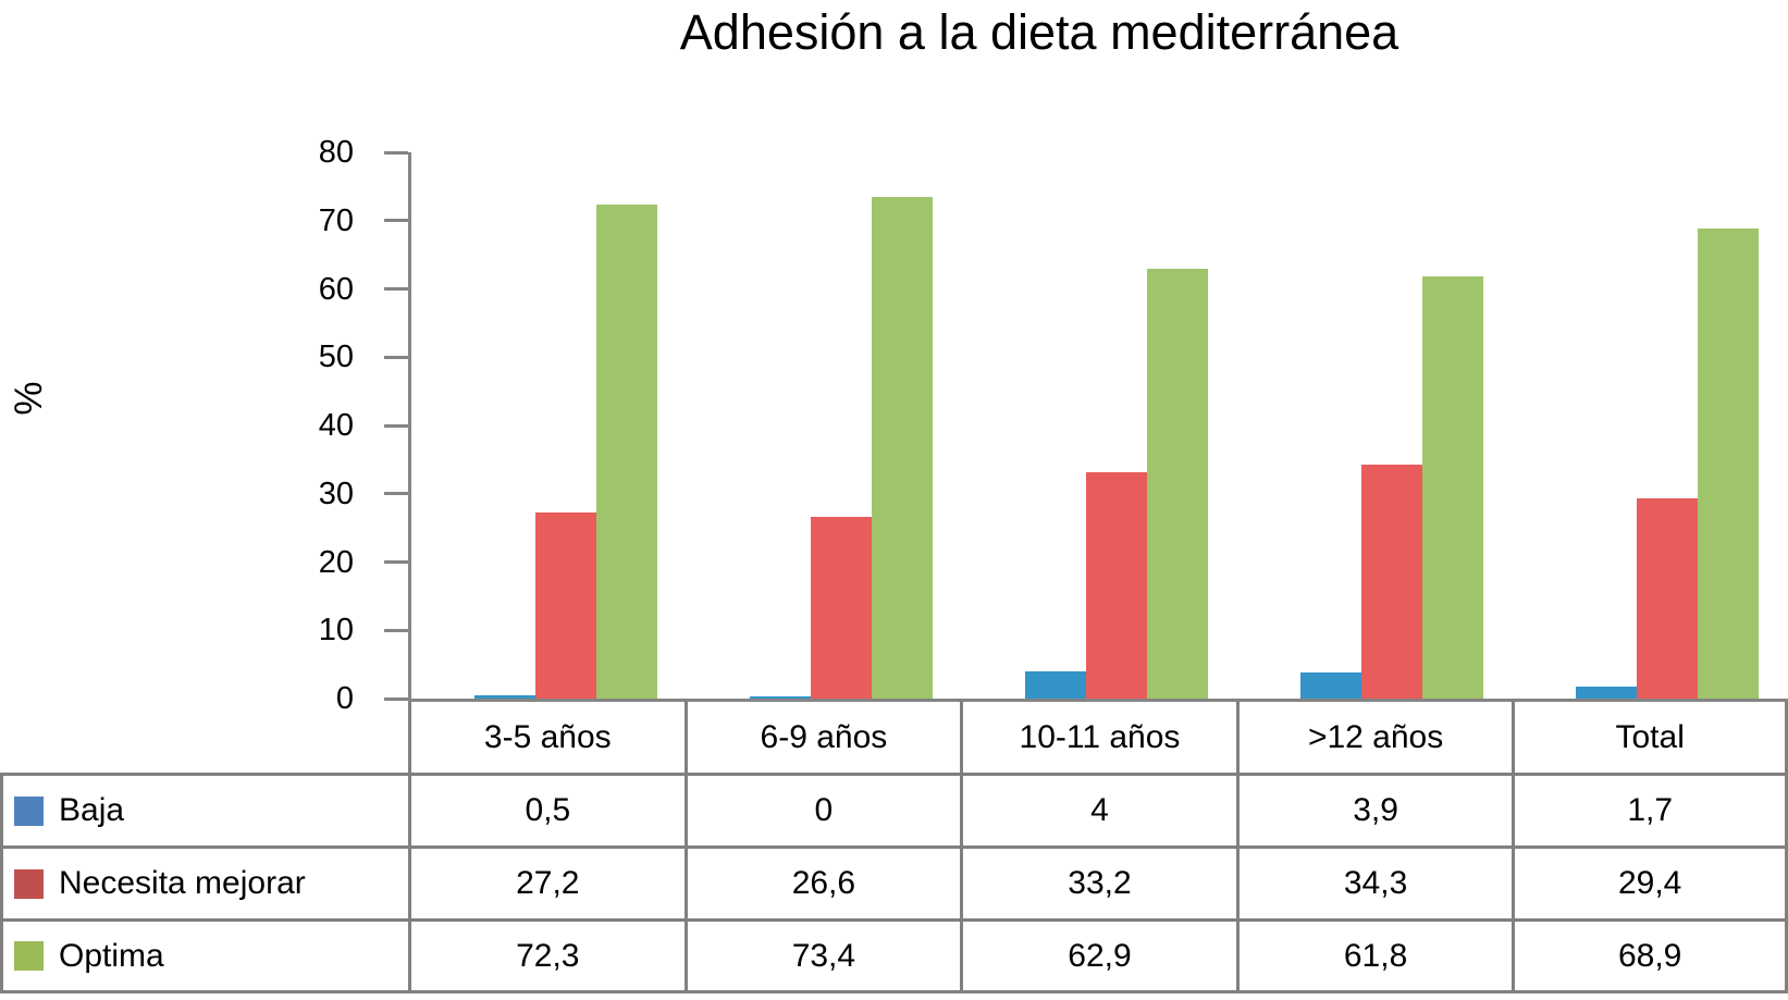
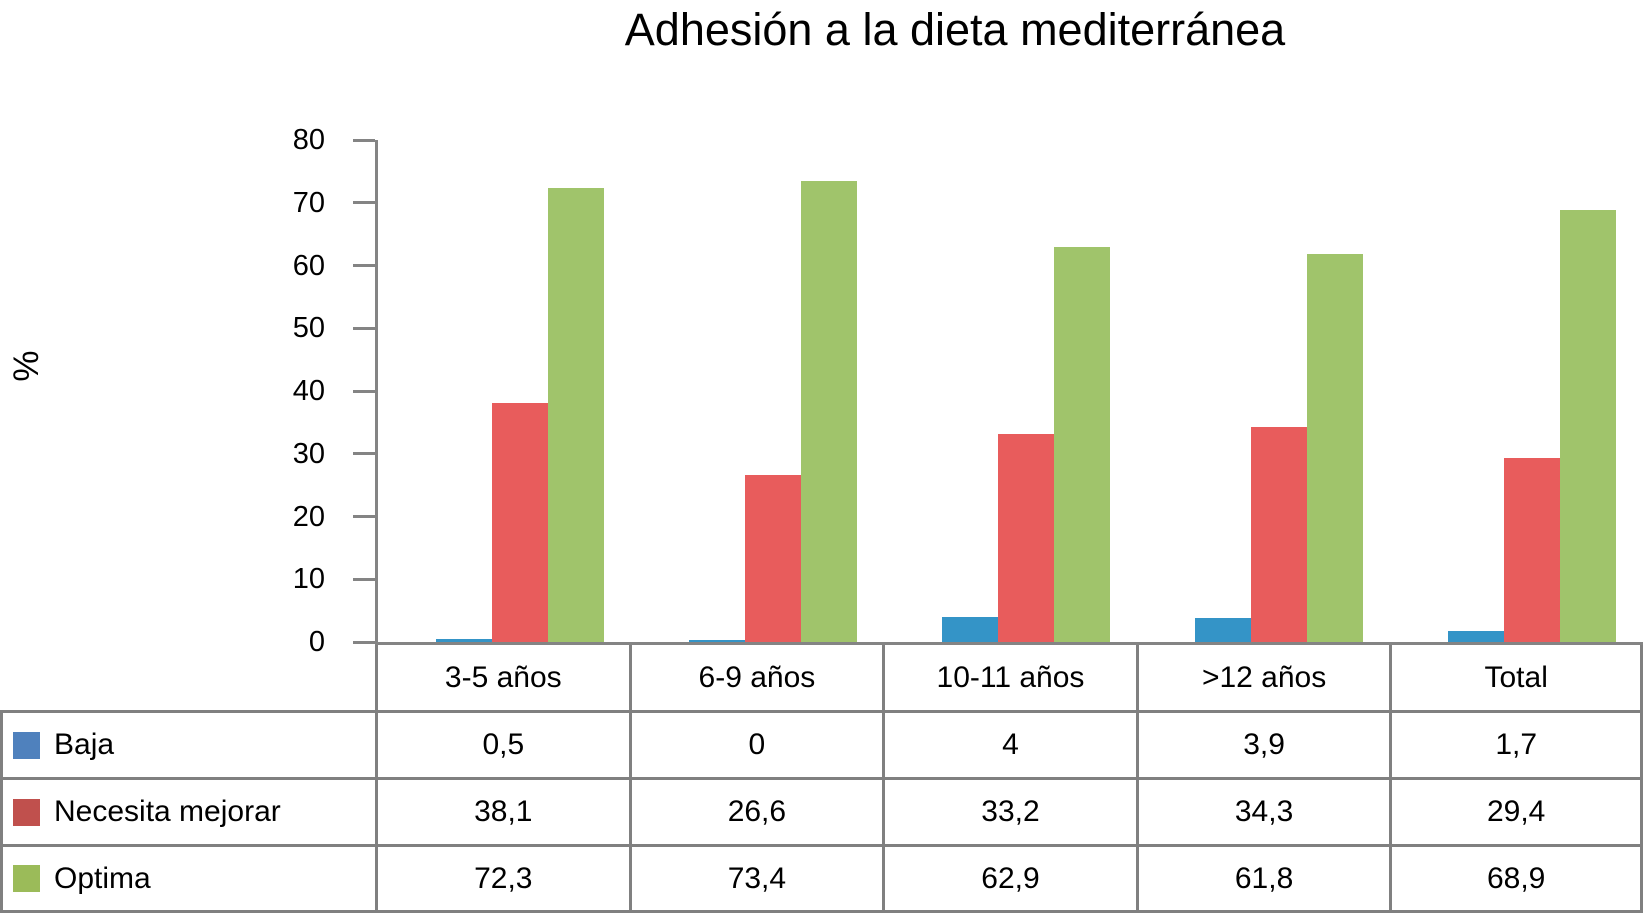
Necesita mejorar/3-5 años: 27,2 -> 38,1
